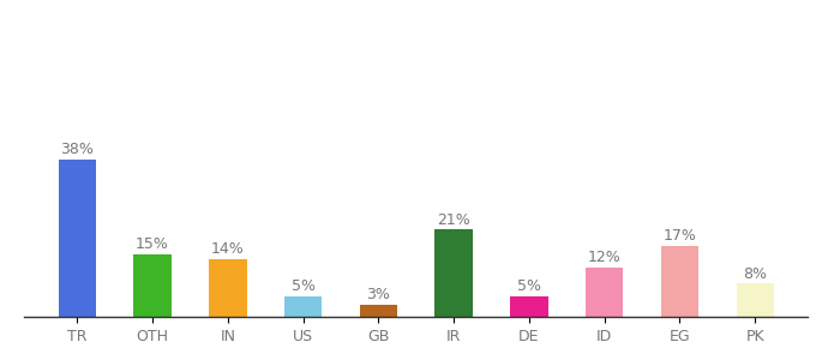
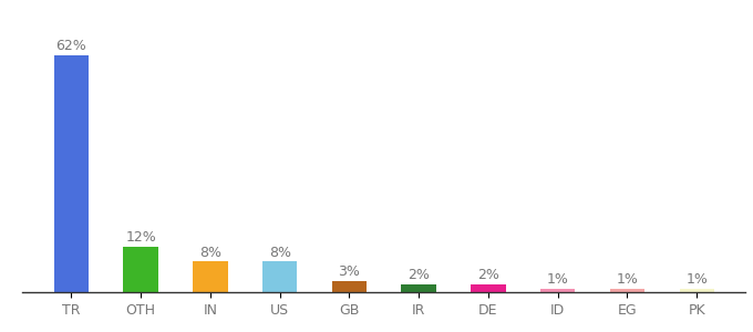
TR: 38% -> 62%
OTH: 15% -> 12%
IN: 14% -> 8%
US: 5% -> 8%
IR: 21% -> 2%
DE: 5% -> 2%
ID: 12% -> 1%
EG: 17% -> 1%
PK: 8% -> 1%
